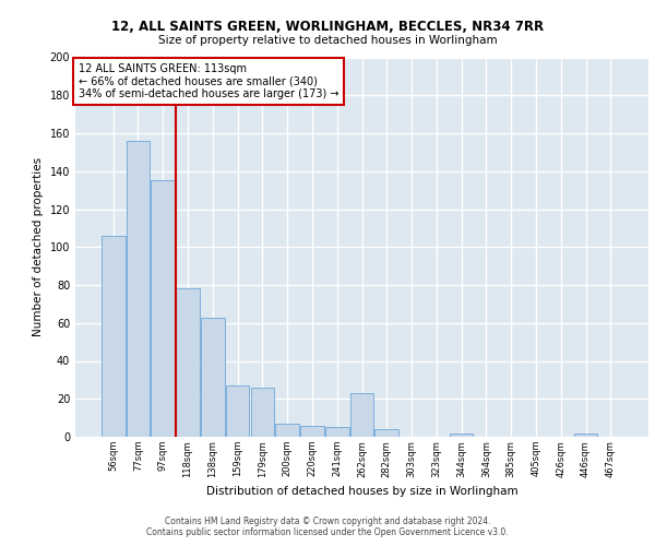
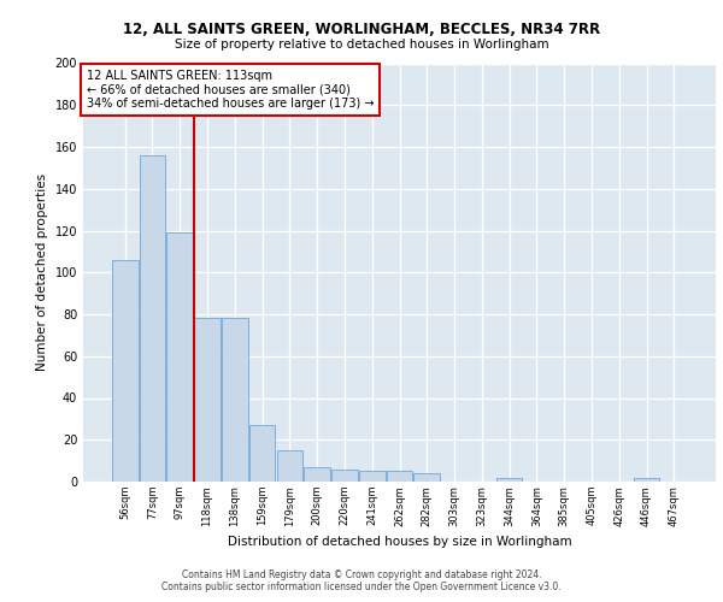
97sqm: 135 -> 119
138sqm: 63 -> 78
179sqm: 26 -> 15
262sqm: 23 -> 5
